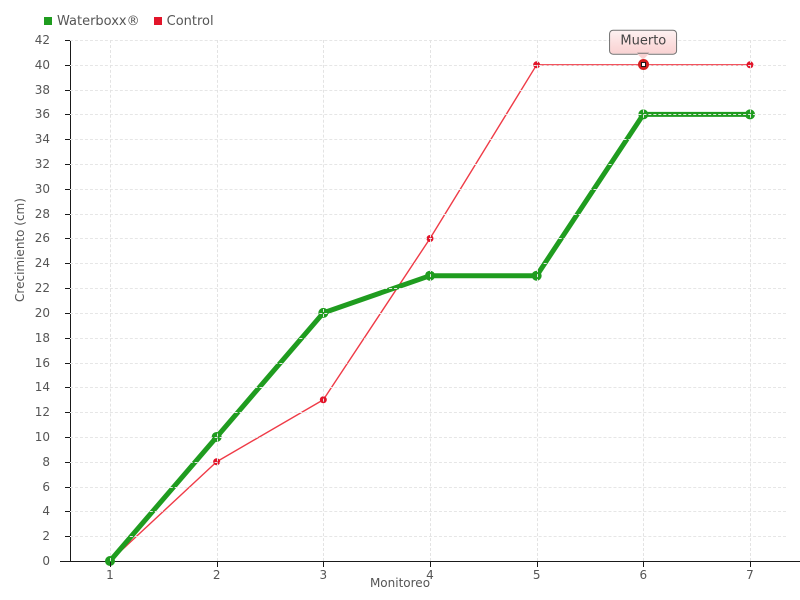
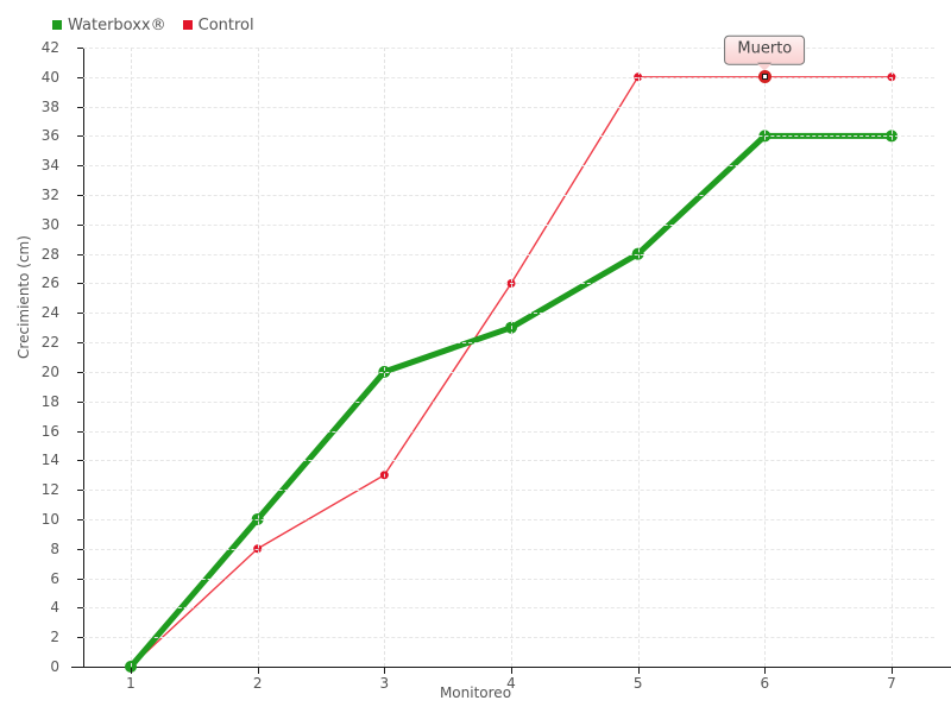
Waterboxx®/5: 23 -> 28
